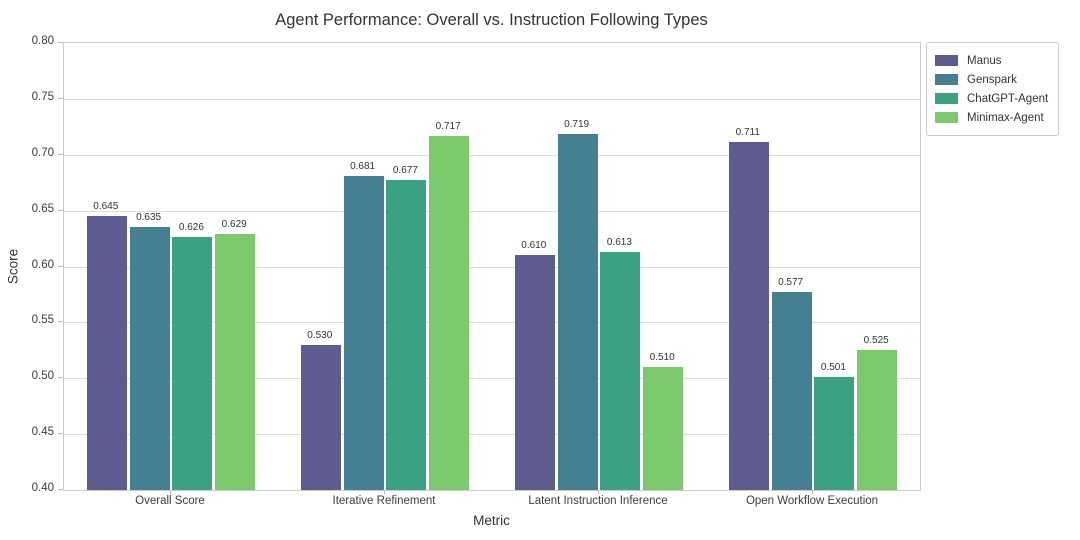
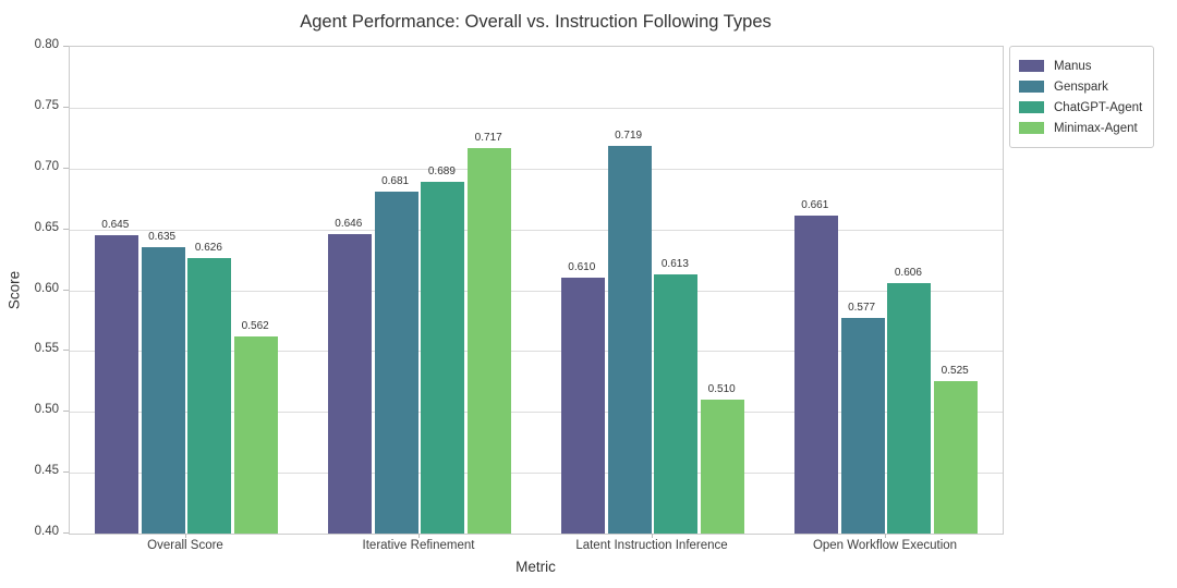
Minimax-Agent/Overall Score: 0.629 -> 0.562
Manus/Iterative Refinement: 0.530 -> 0.646
ChatGPT-Agent/Iterative Refinement: 0.677 -> 0.689
Manus/Open Workflow Execution: 0.711 -> 0.661
ChatGPT-Agent/Open Workflow Execution: 0.501 -> 0.606
